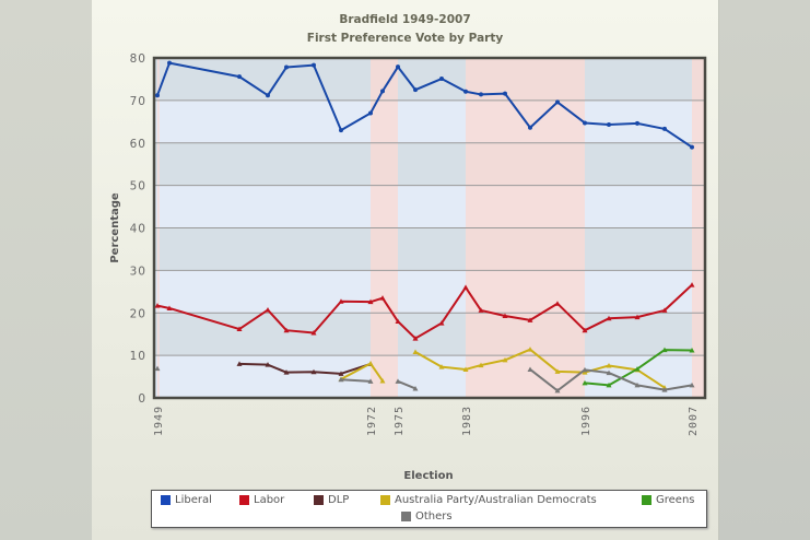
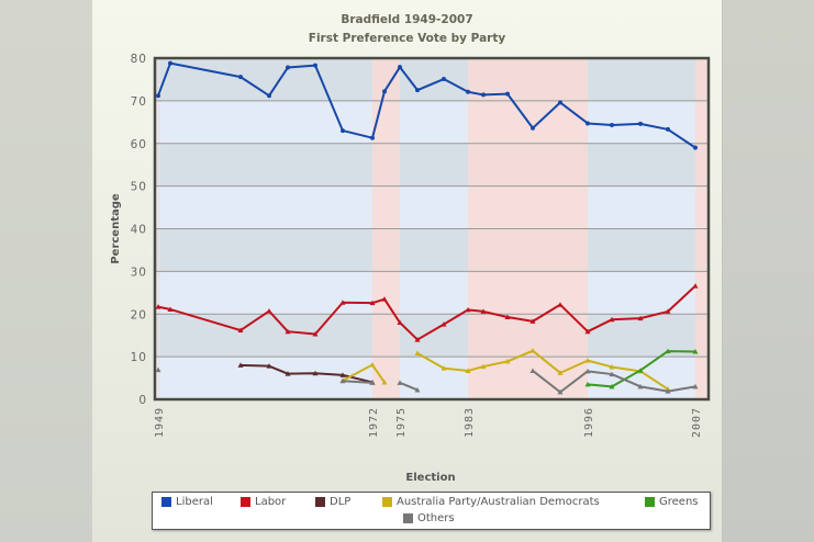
Liberal/1972: 67 -> 61
DLP/1972: 8 -> 4
Labor/1983: 26 -> 21
Australia Party/Australian Democrats/1996: 6 -> 9
